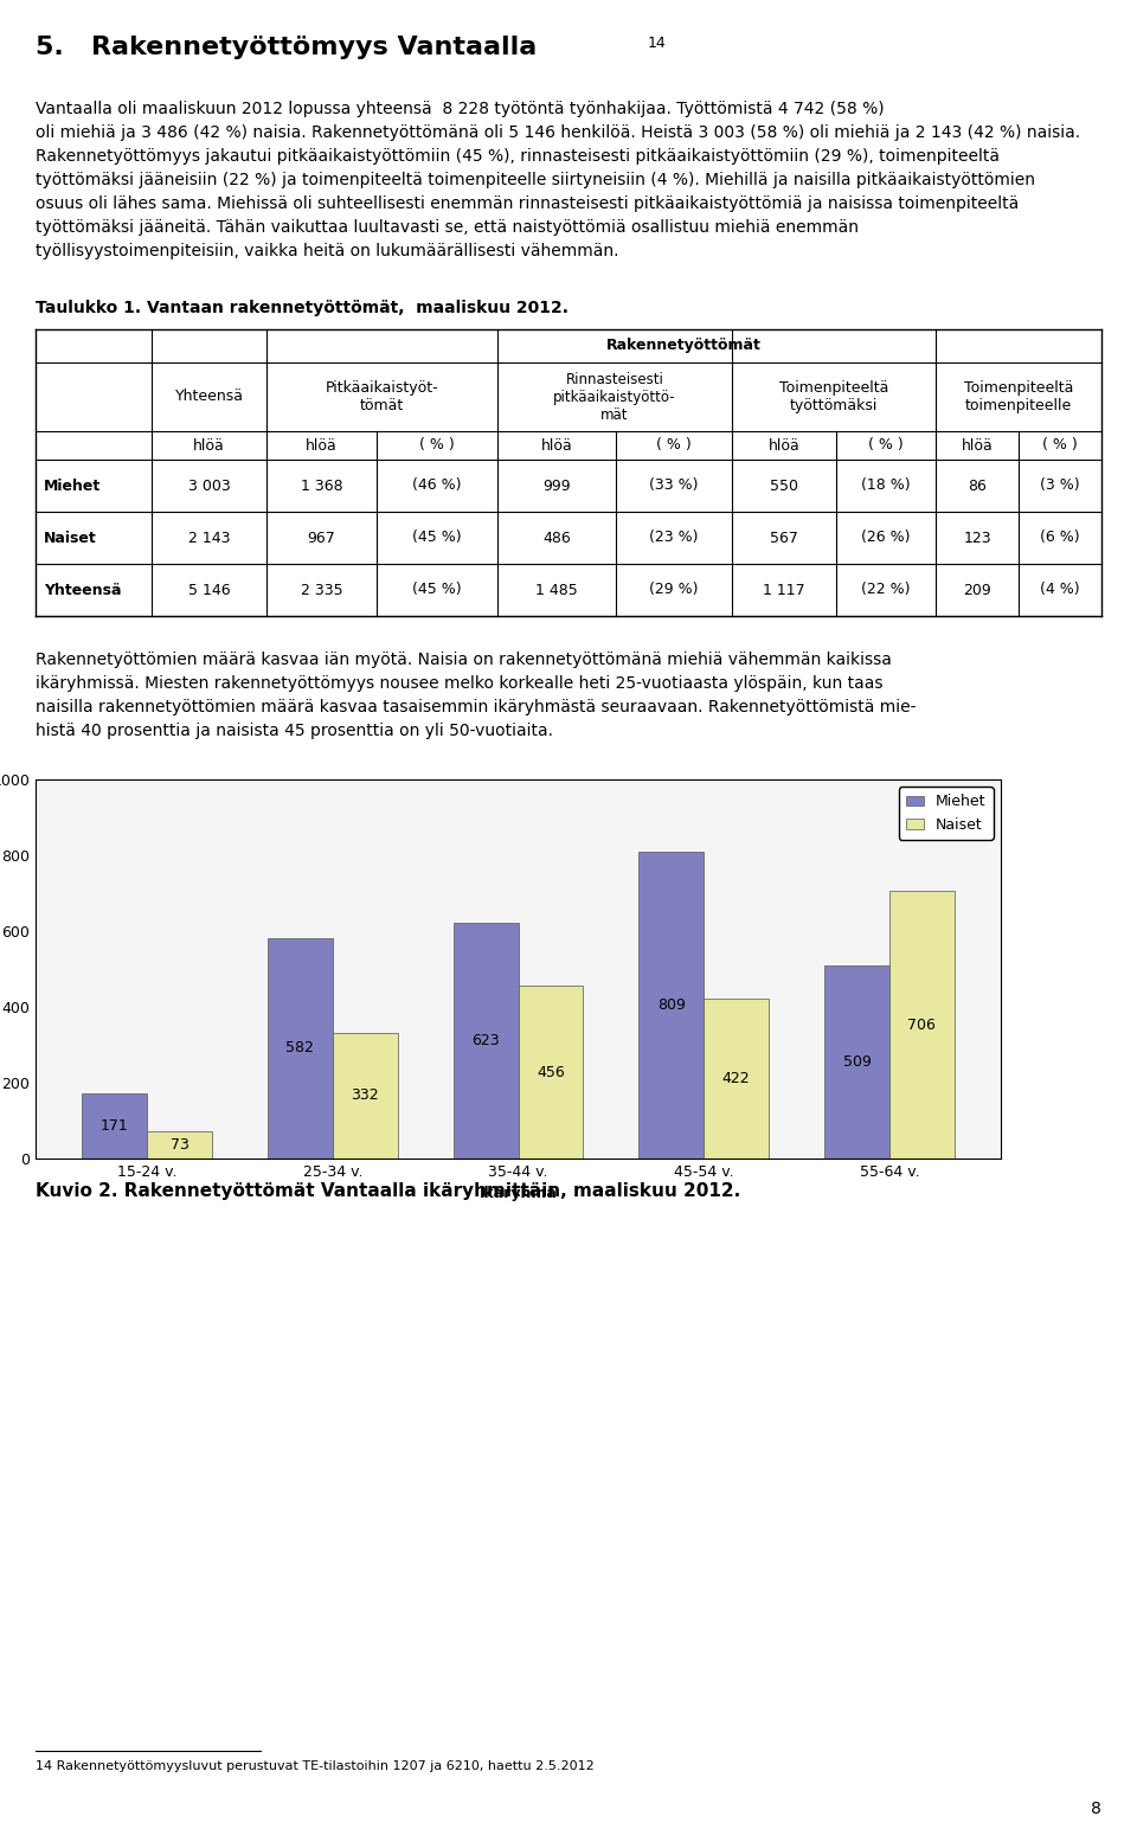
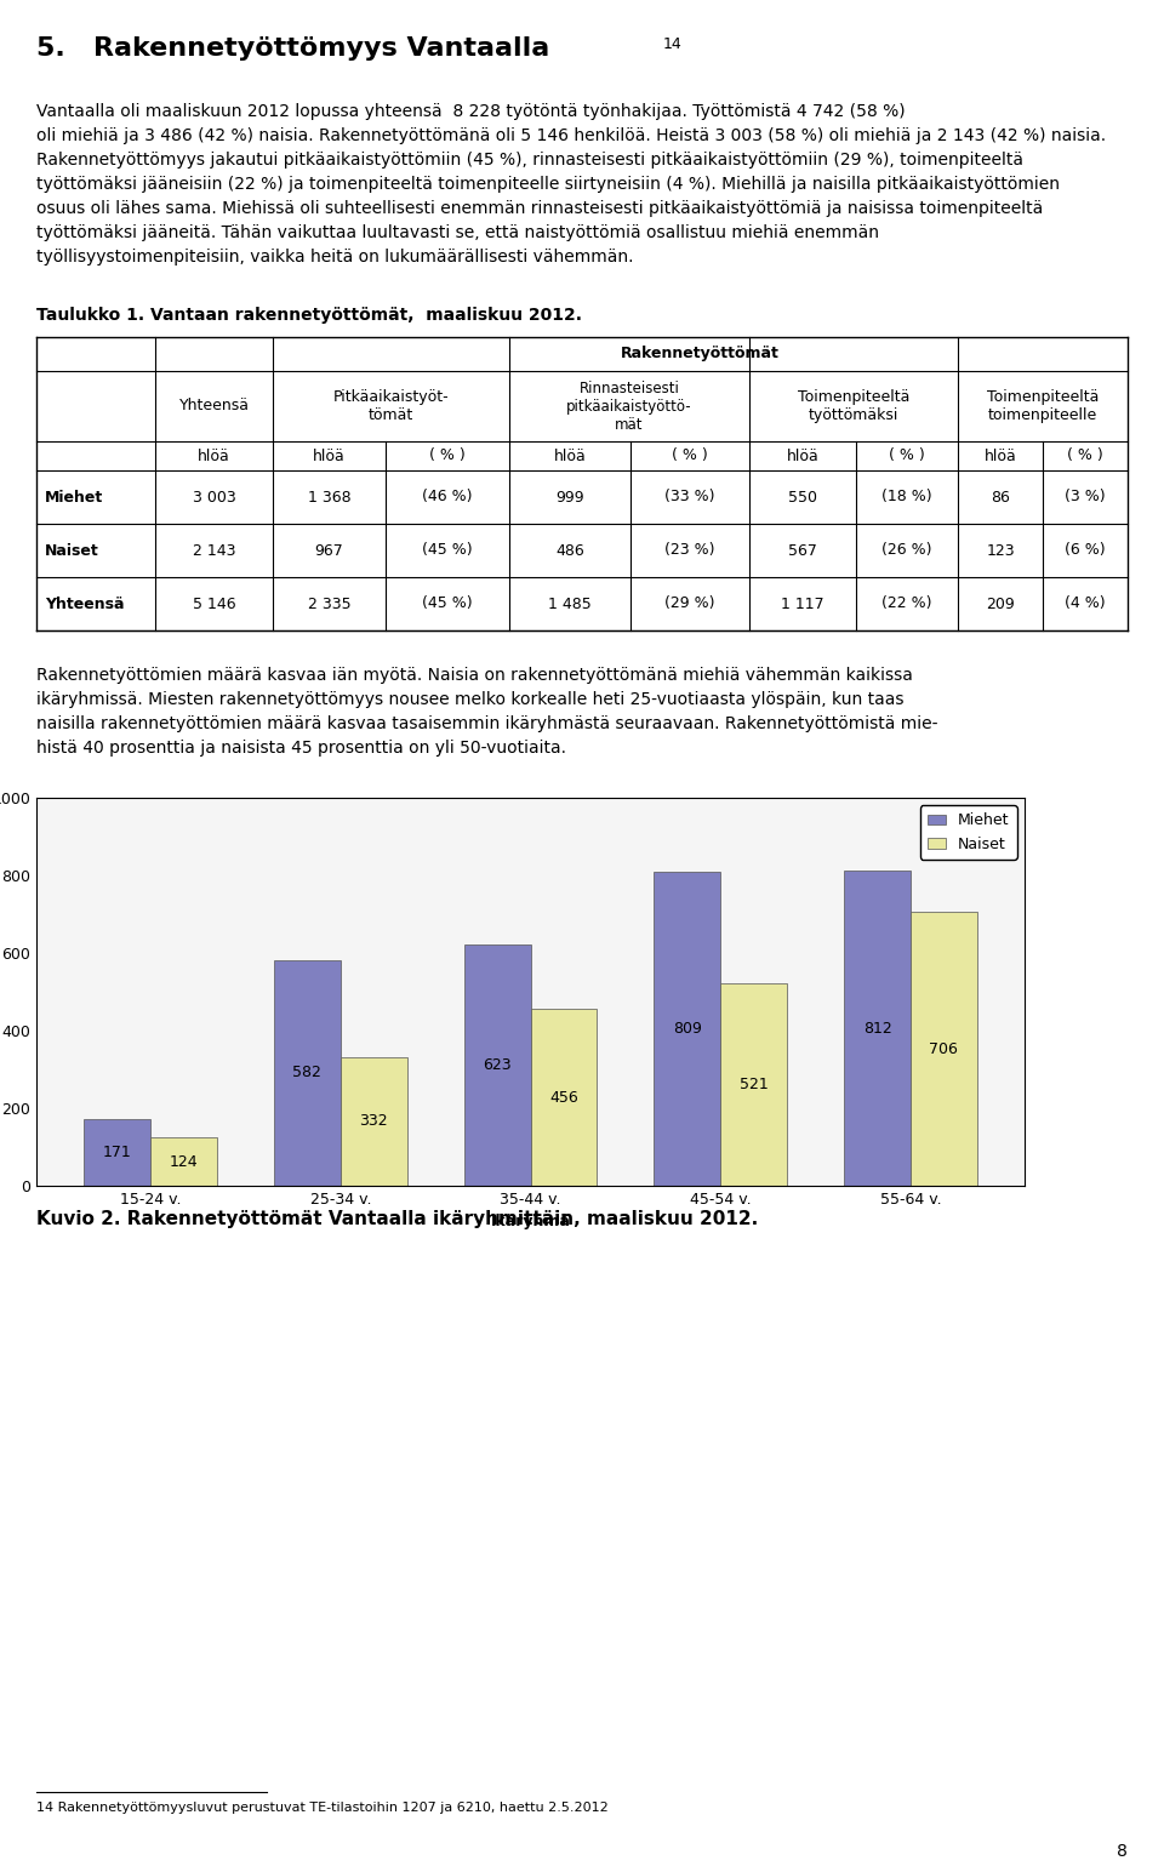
Naiset/15-24 v.: 73 -> 124
Naiset/45-54 v.: 422 -> 521
Miehet/55-64 v.: 509 -> 812
